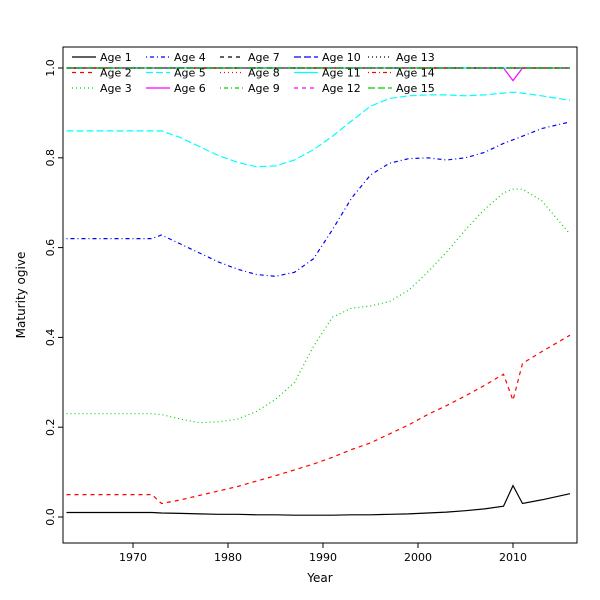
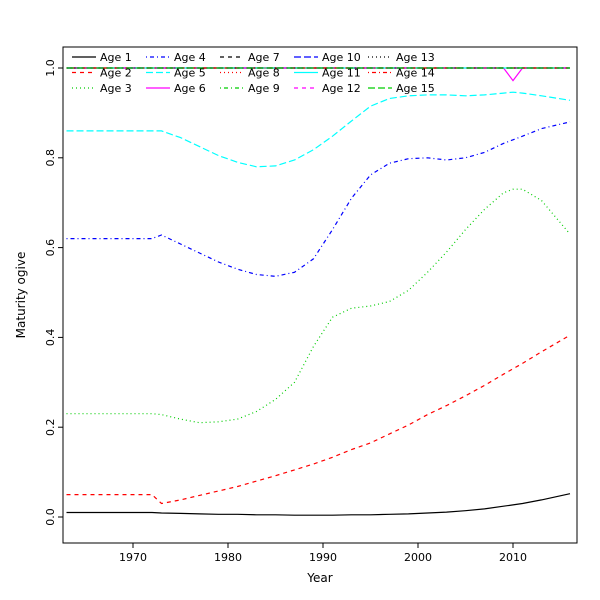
Age 1/2010: 0.07 -> 0.03
Age 2/2010: 0.26 -> 0.33
